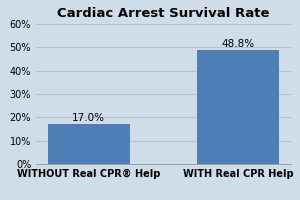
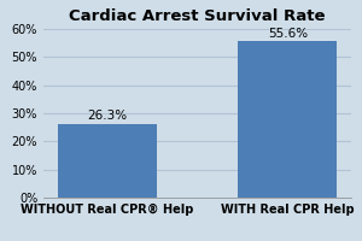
WITHOUT Real CPR® Help: 17.0% -> 26.3%
WITH Real CPR Help: 48.8% -> 55.6%
